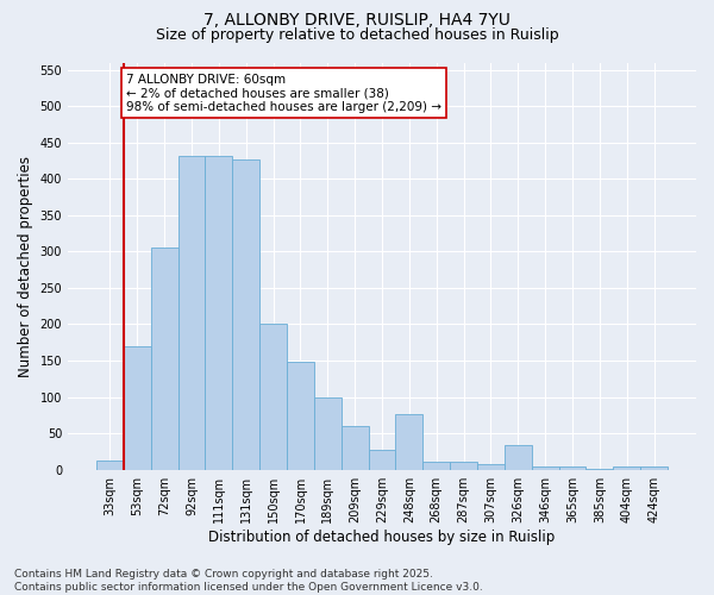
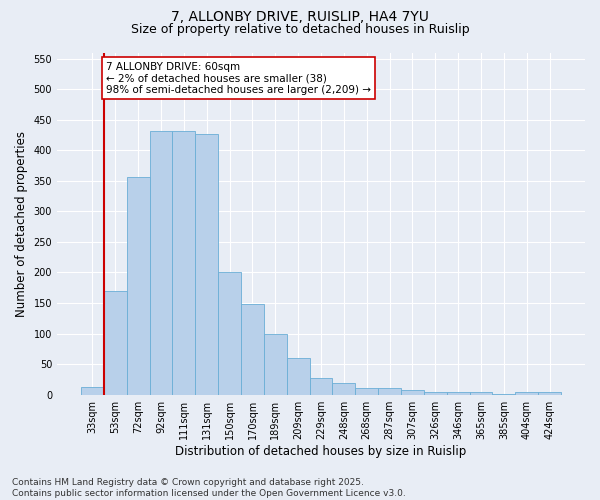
72sqm: 306 -> 357
248sqm: 76 -> 19
326sqm: 34 -> 5
